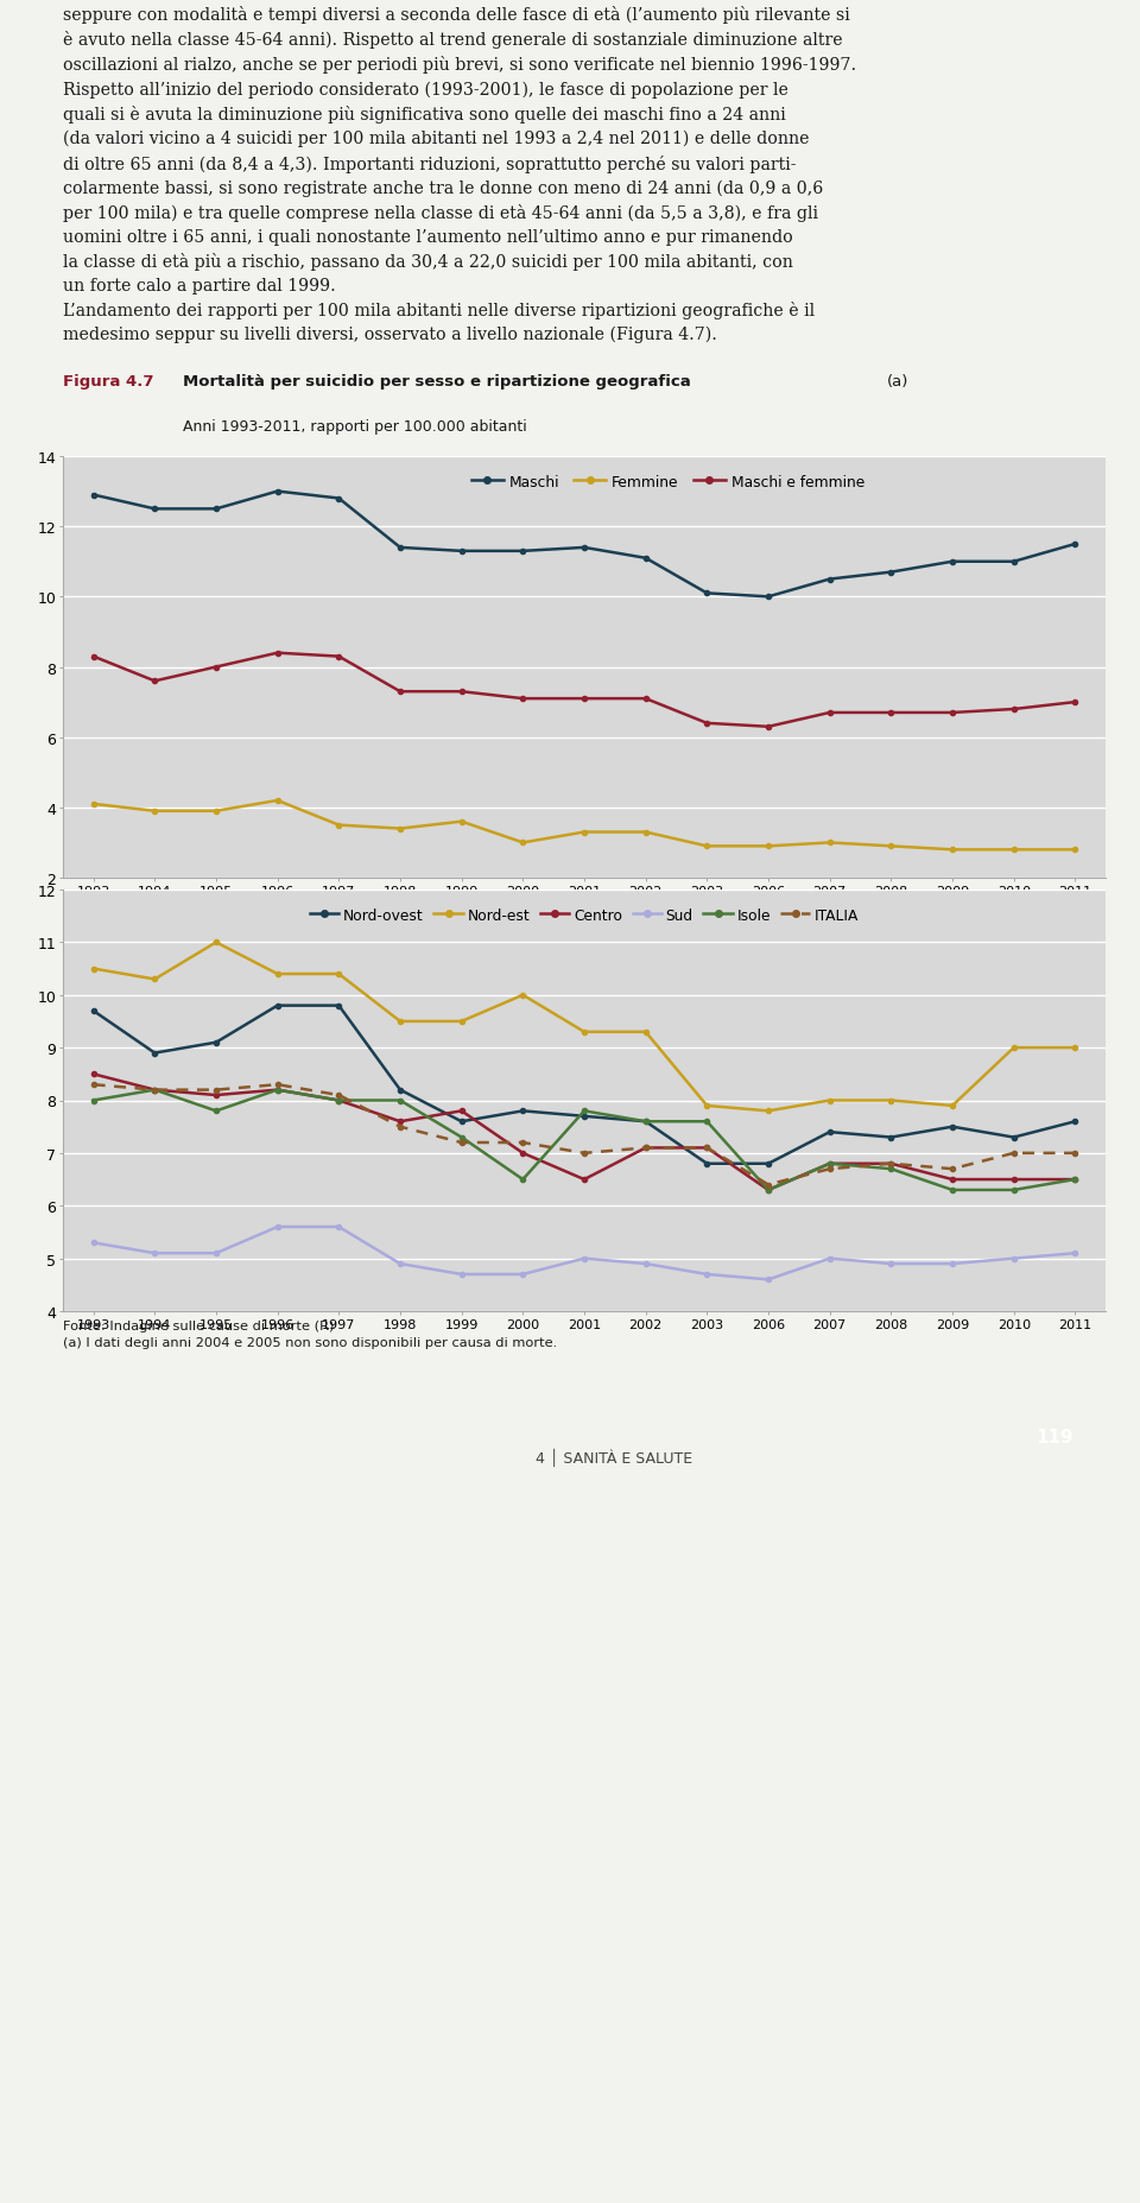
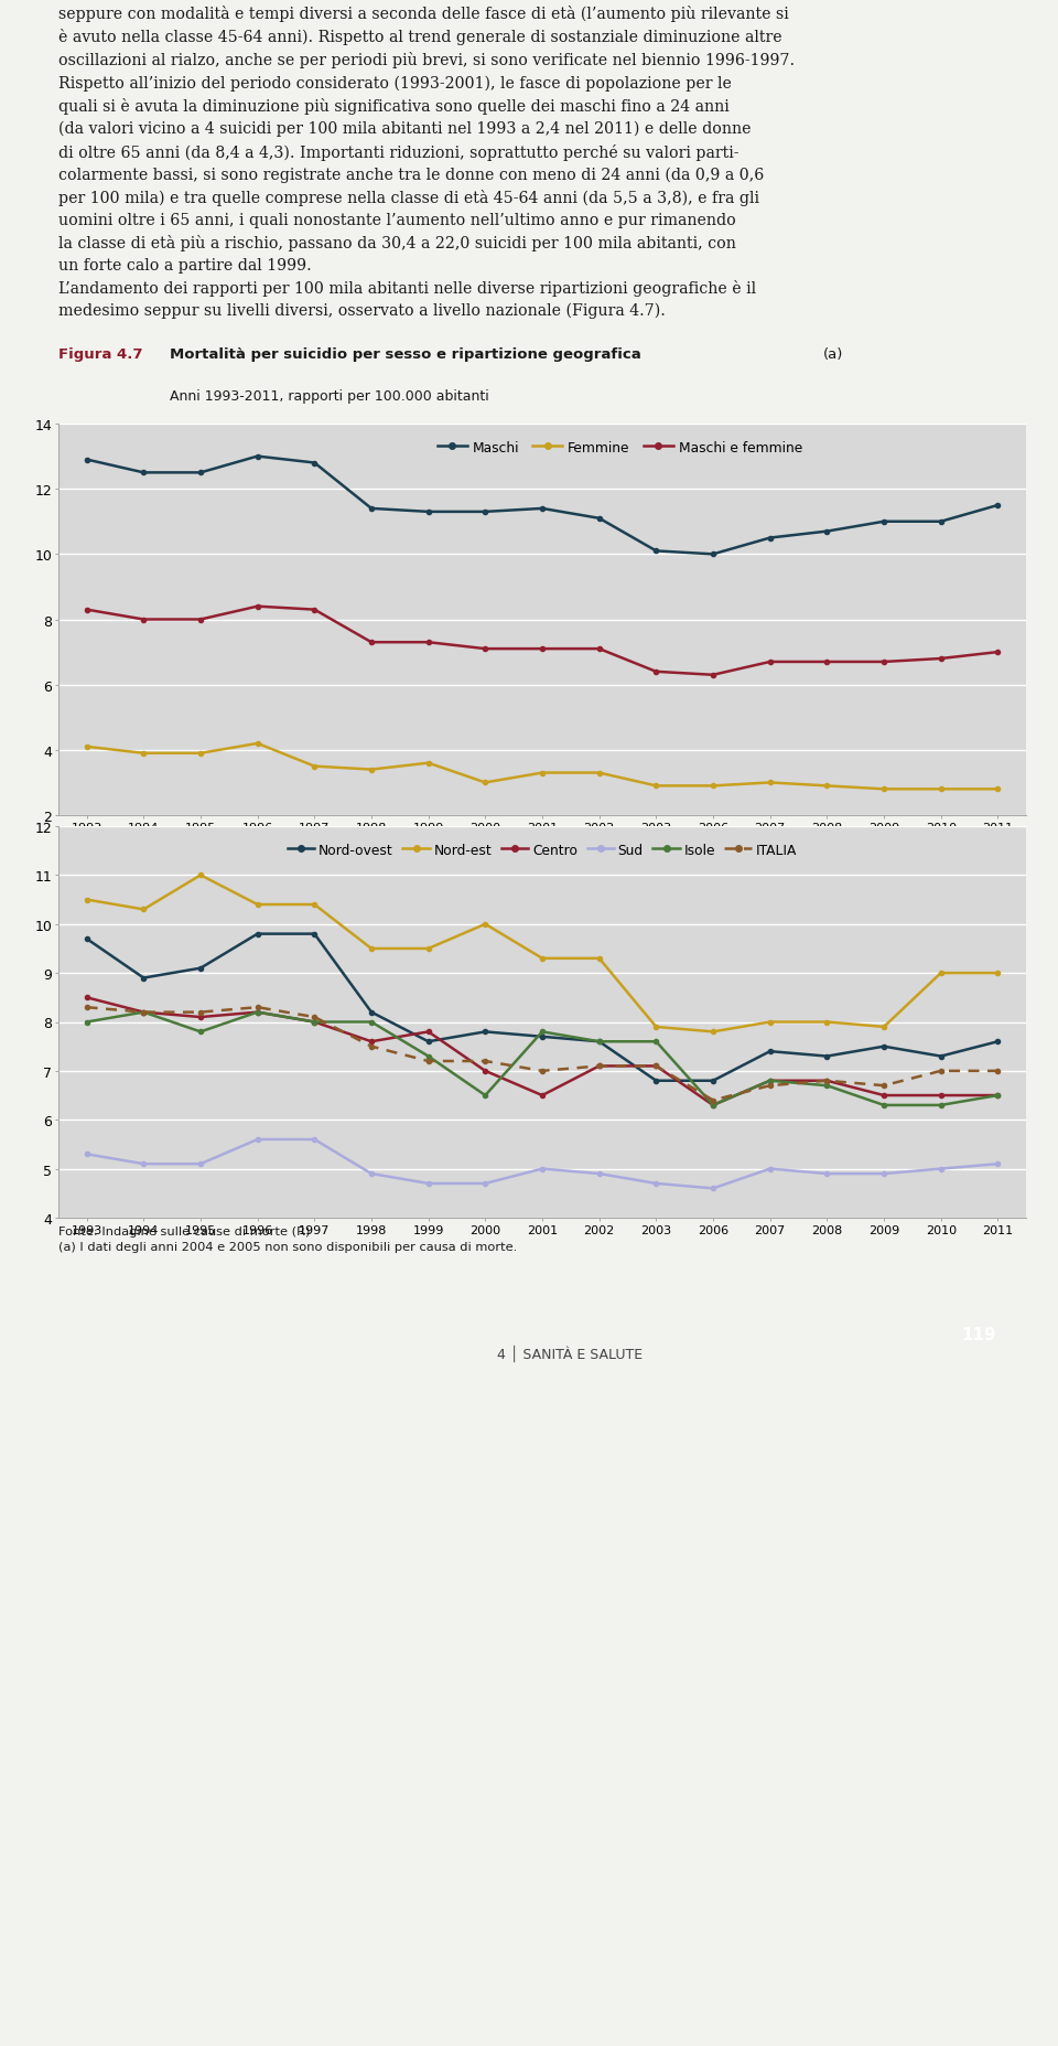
Maschi e femmine/1994: 7.6 -> 8.0
